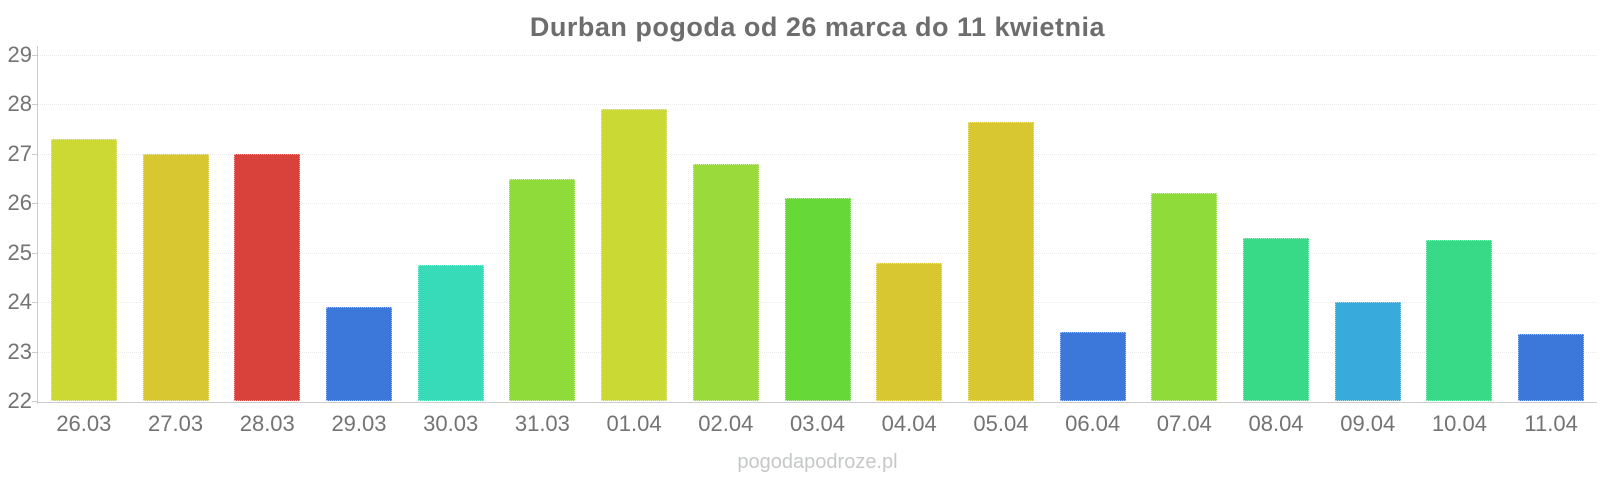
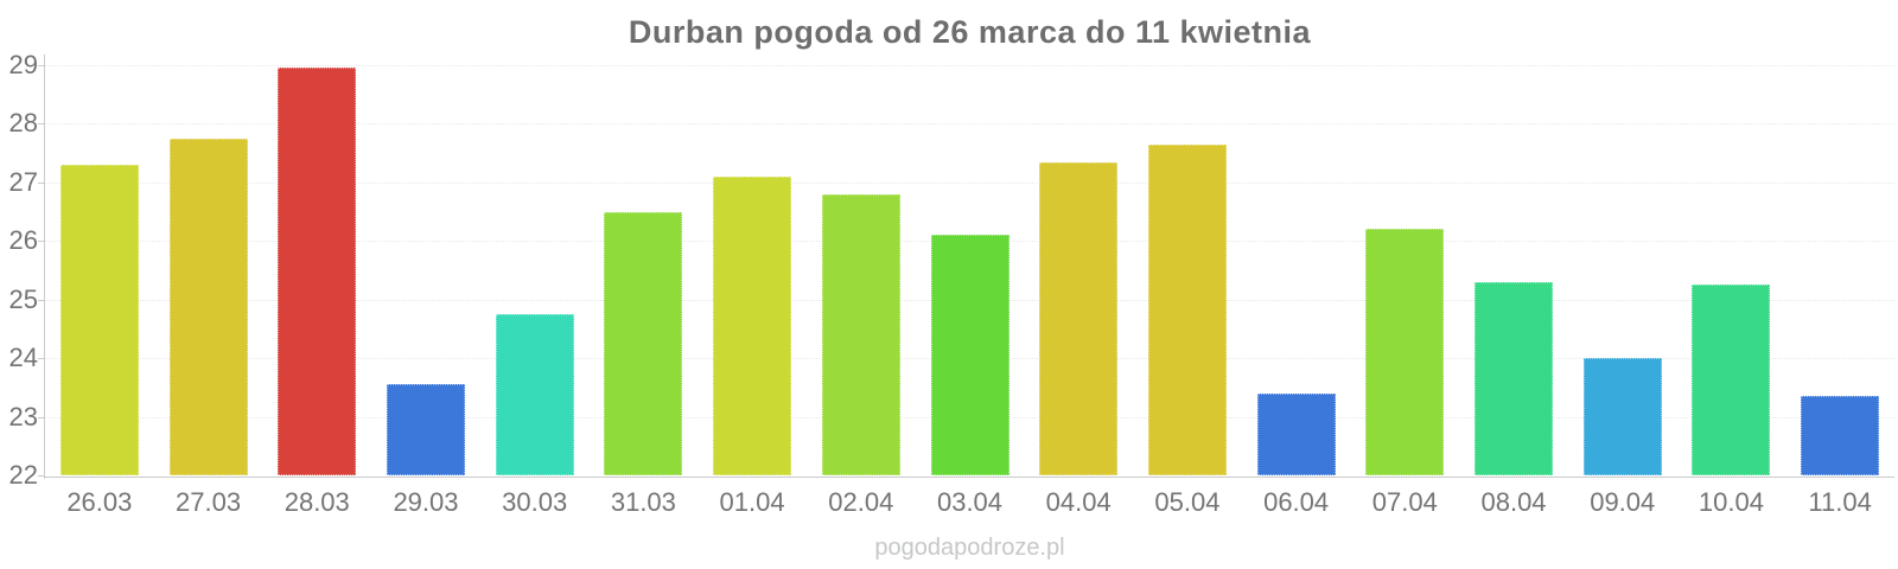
27.03: 27.0 -> 27.8
28.03: 27.0 -> 28.9
29.03: 23.9 -> 23.6
01.04: 27.9 -> 27.1
04.04: 24.8 -> 27.4
